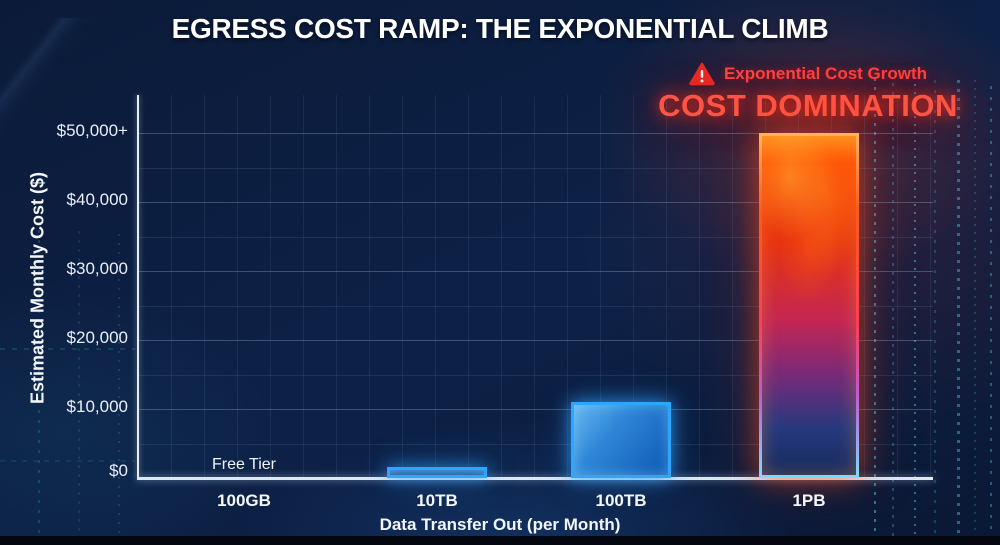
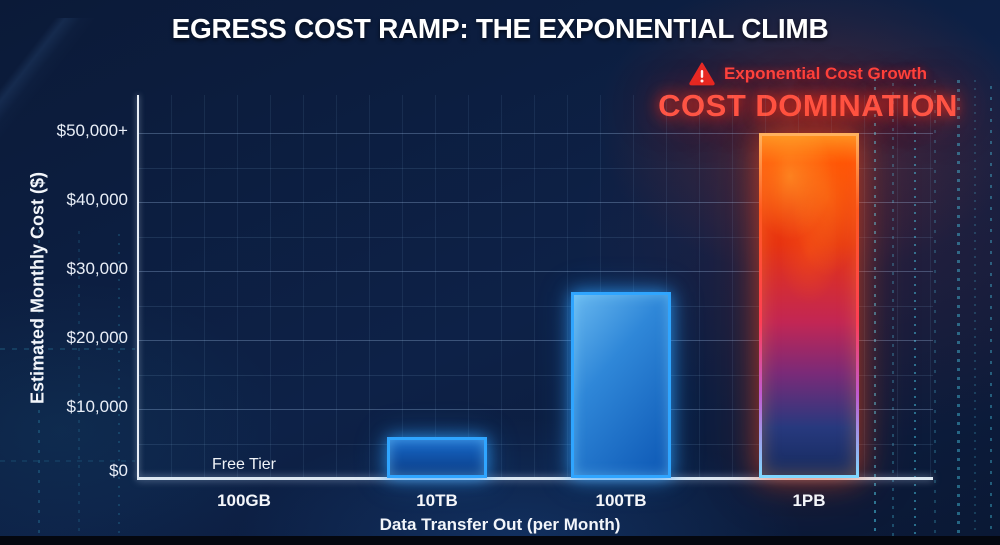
10TB: $2000 -> $6000
100TB: $11000 -> $27000
